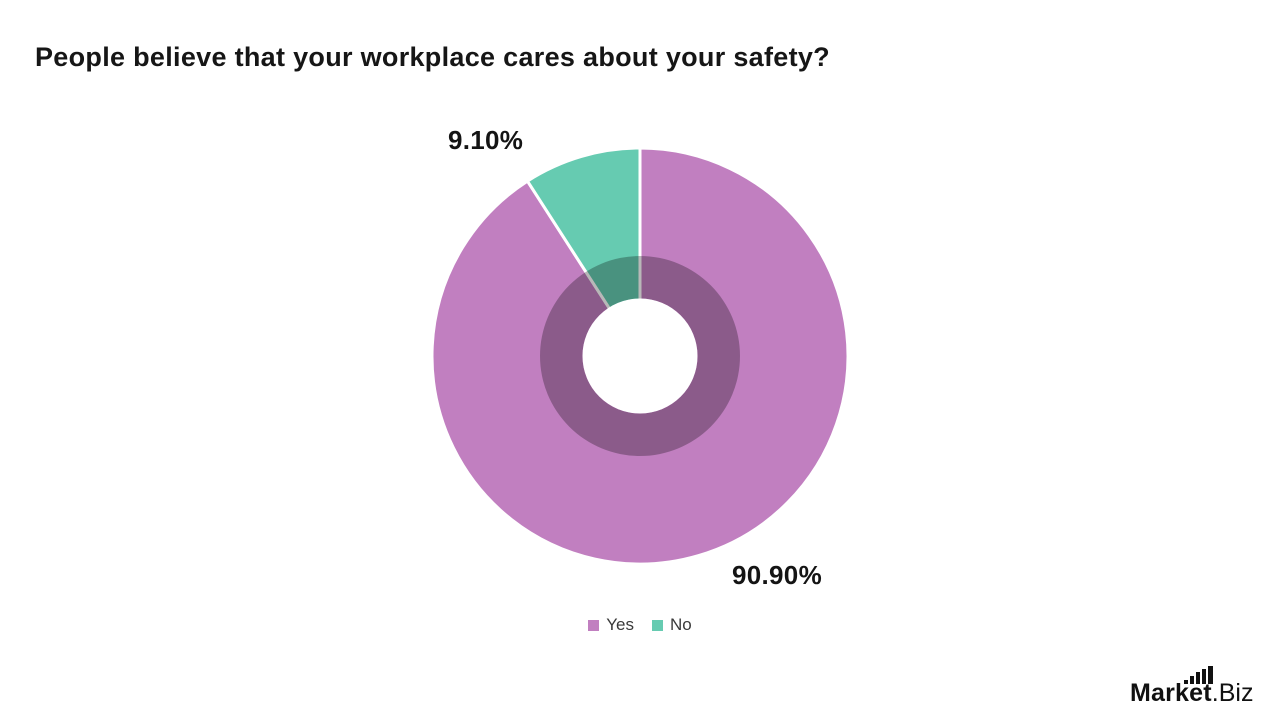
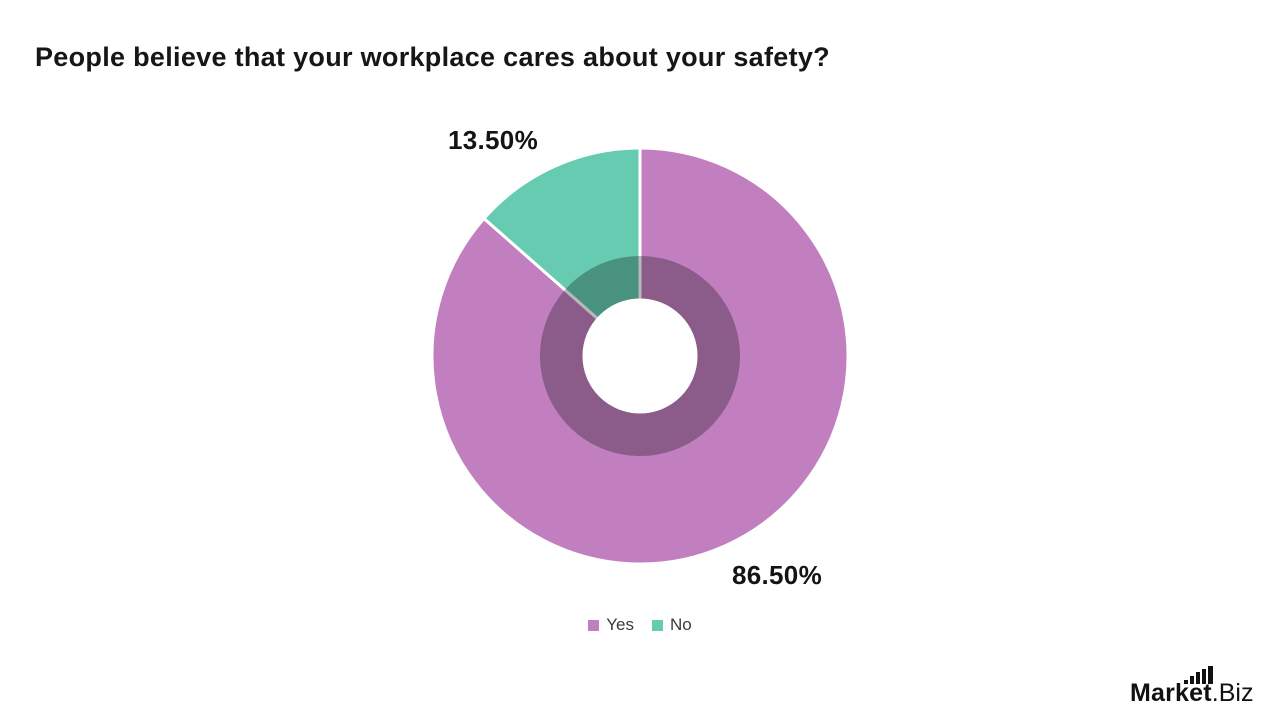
Yes: 90.90% -> 86.50%
No: 9.10% -> 13.50%
